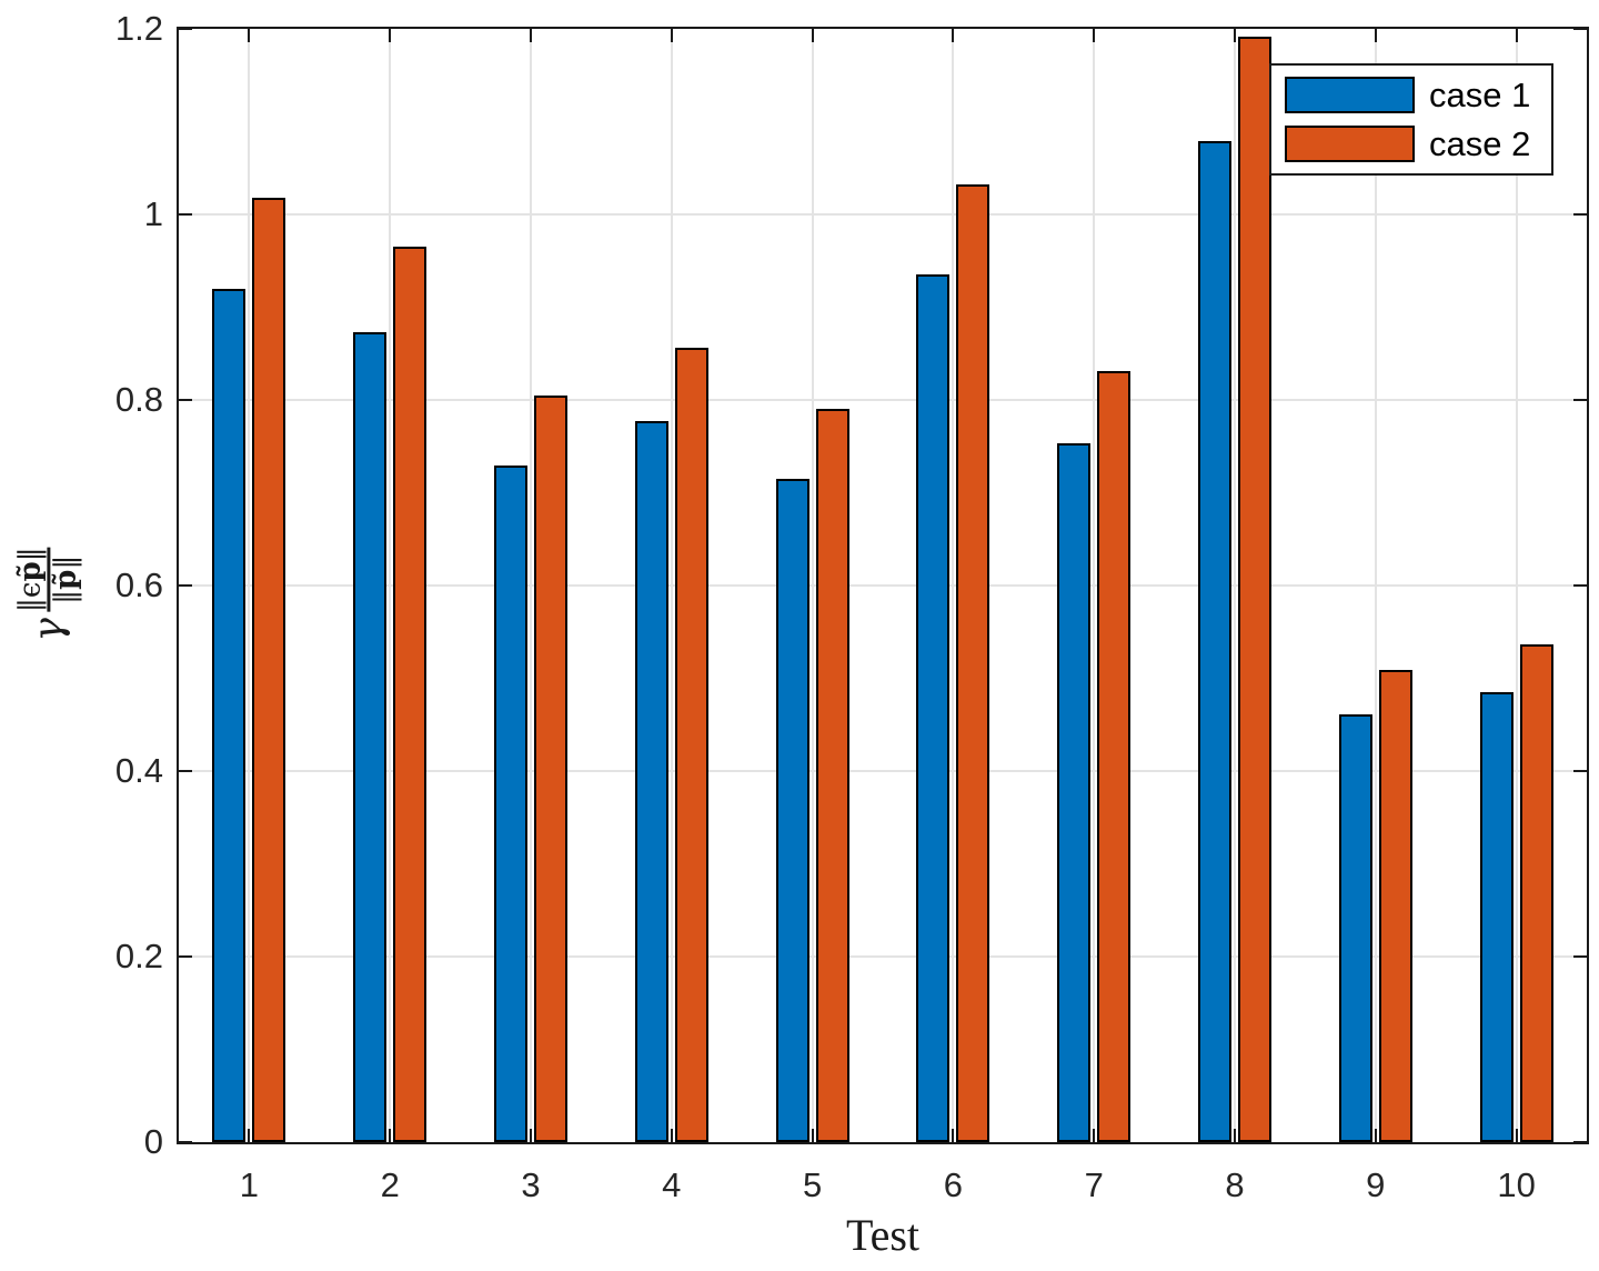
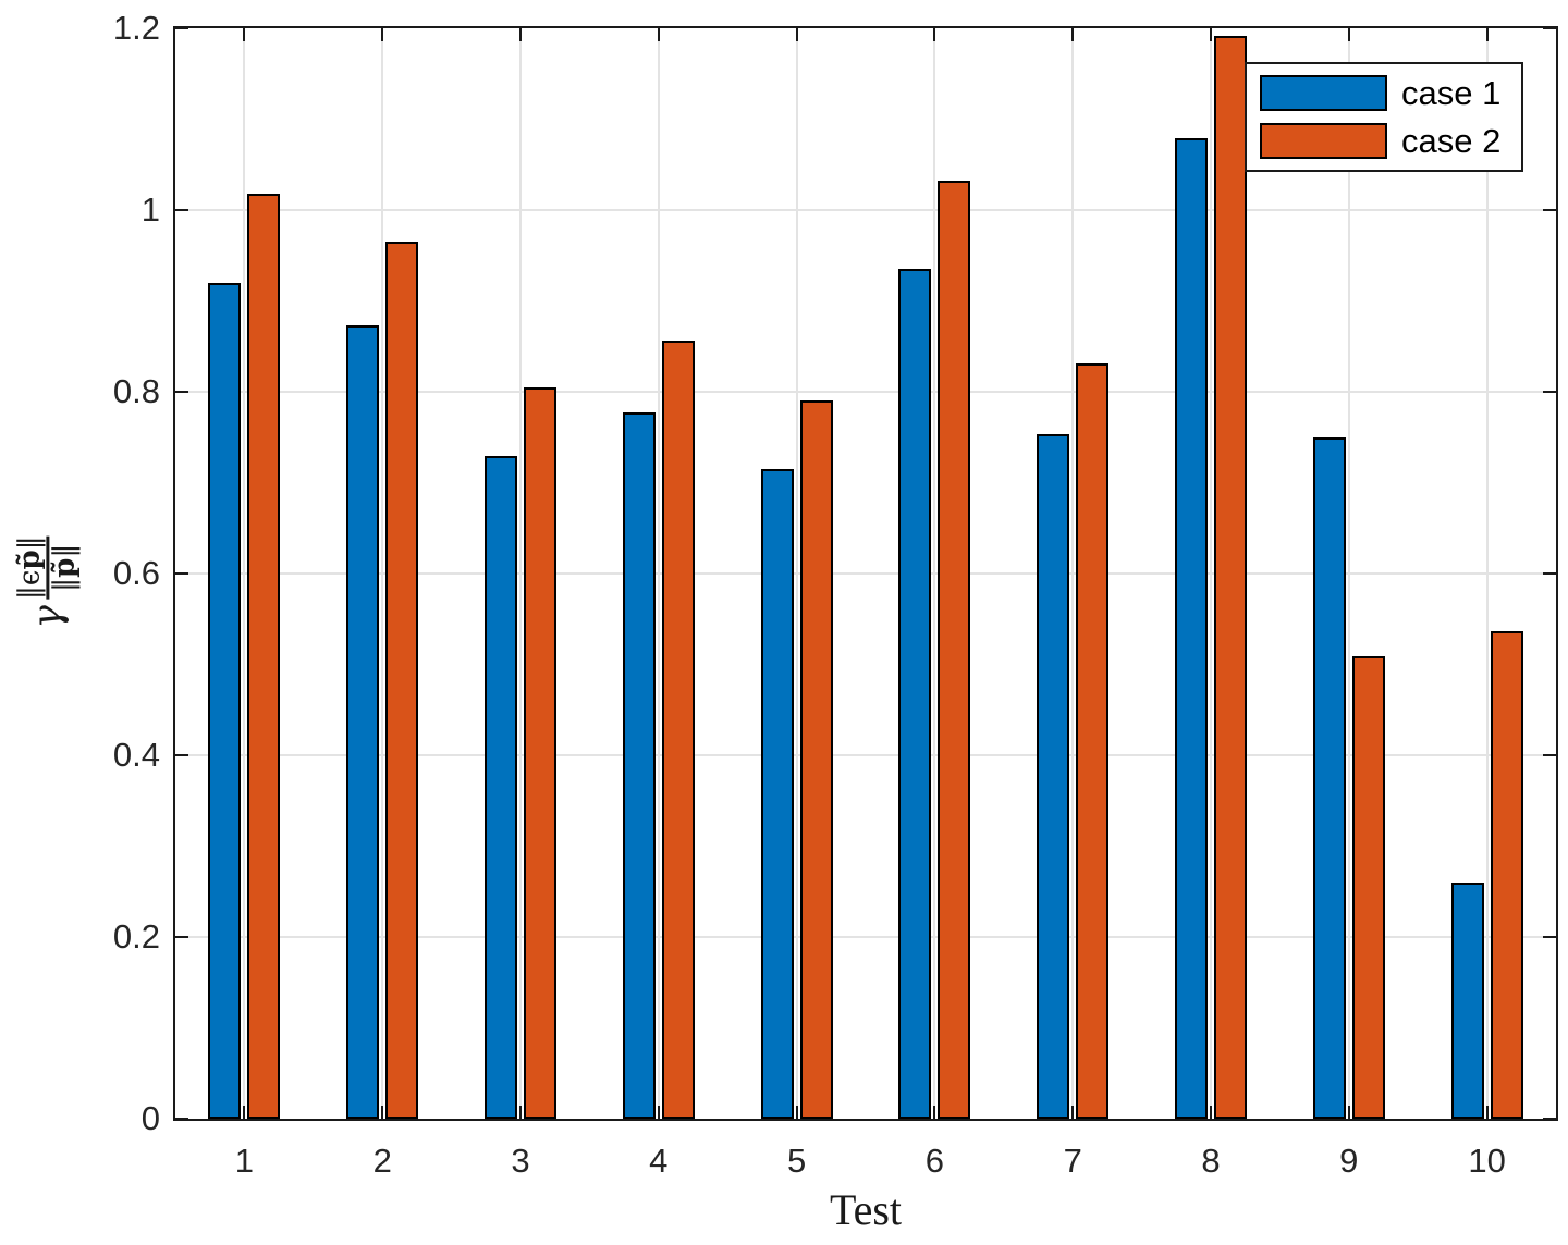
case 1/9: 0.46 -> 0.75
case 1/10: 0.48 -> 0.26
